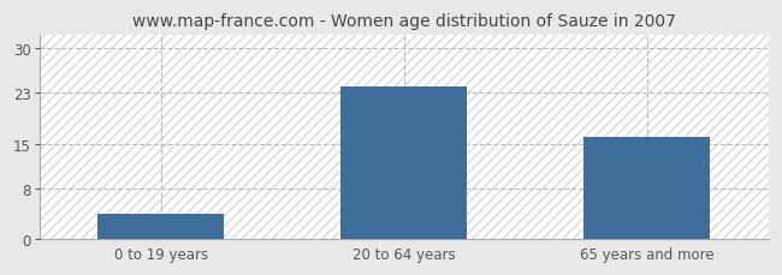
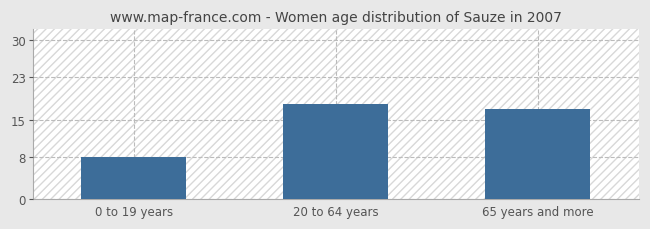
0 to 19 years: 4 -> 8
20 to 64 years: 24 -> 18
65 years and more: 16 -> 17
